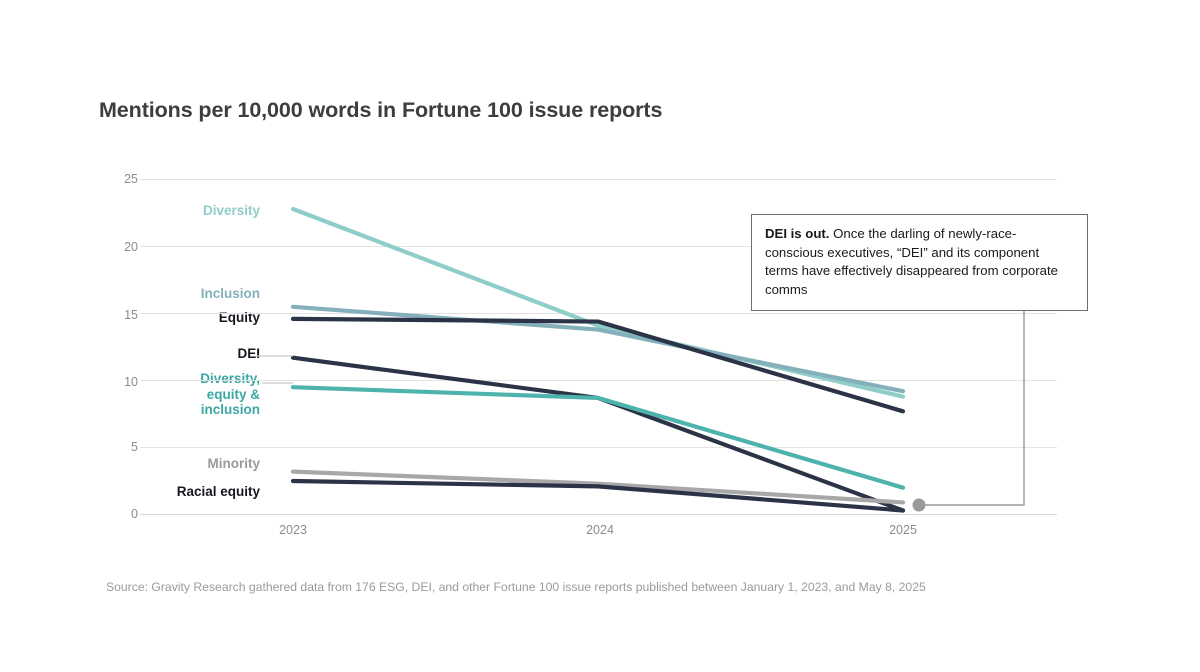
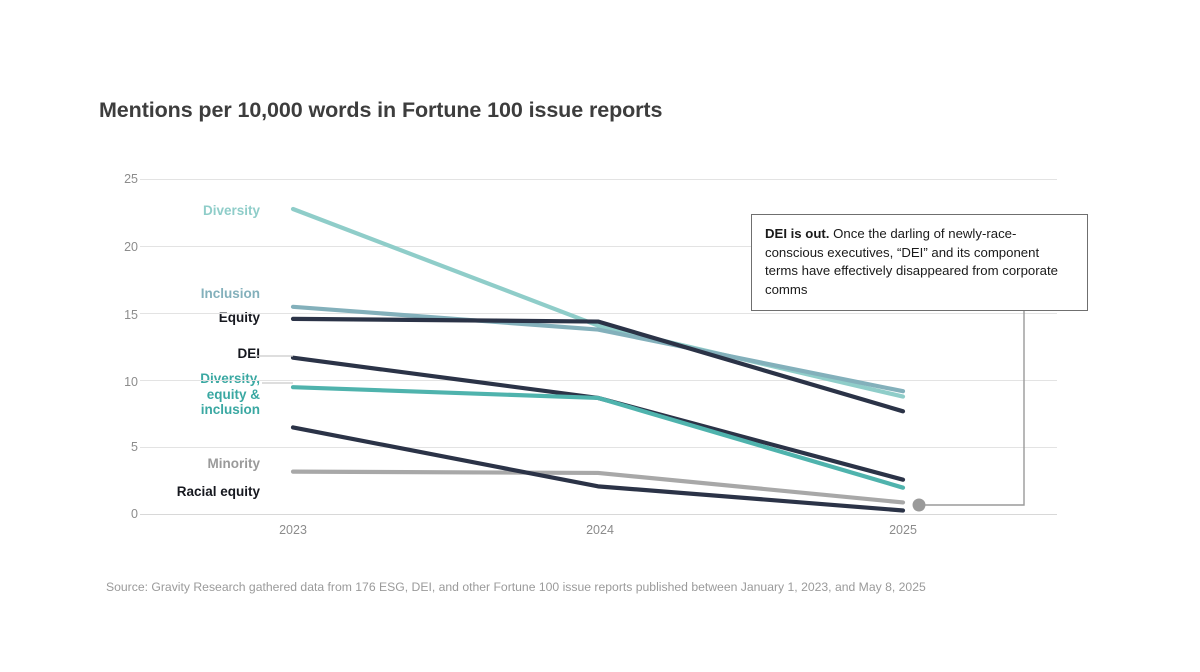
Racial equity/2023: 2.5 -> 6.5
Minority/2024: 2.3 -> 3.1
DEI/2025: 0.3 -> 2.6
